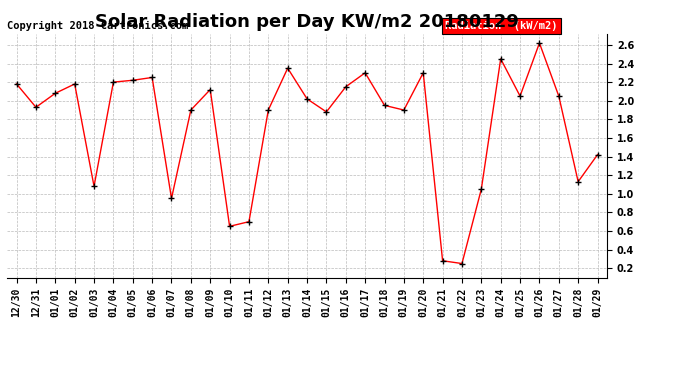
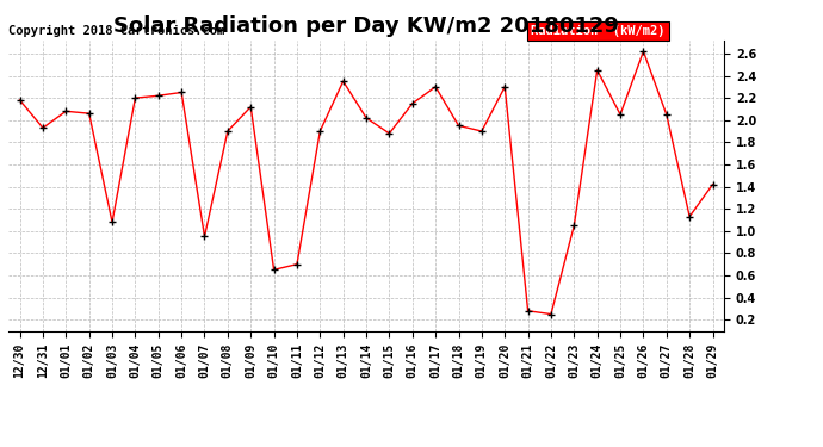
01/02: 2.18 -> 2.06
